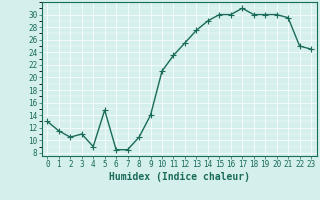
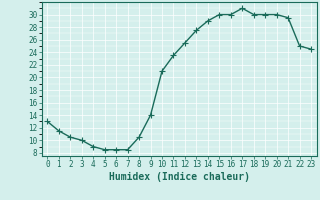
3: 11.0 -> 10.0
5: 14.8 -> 8.5
